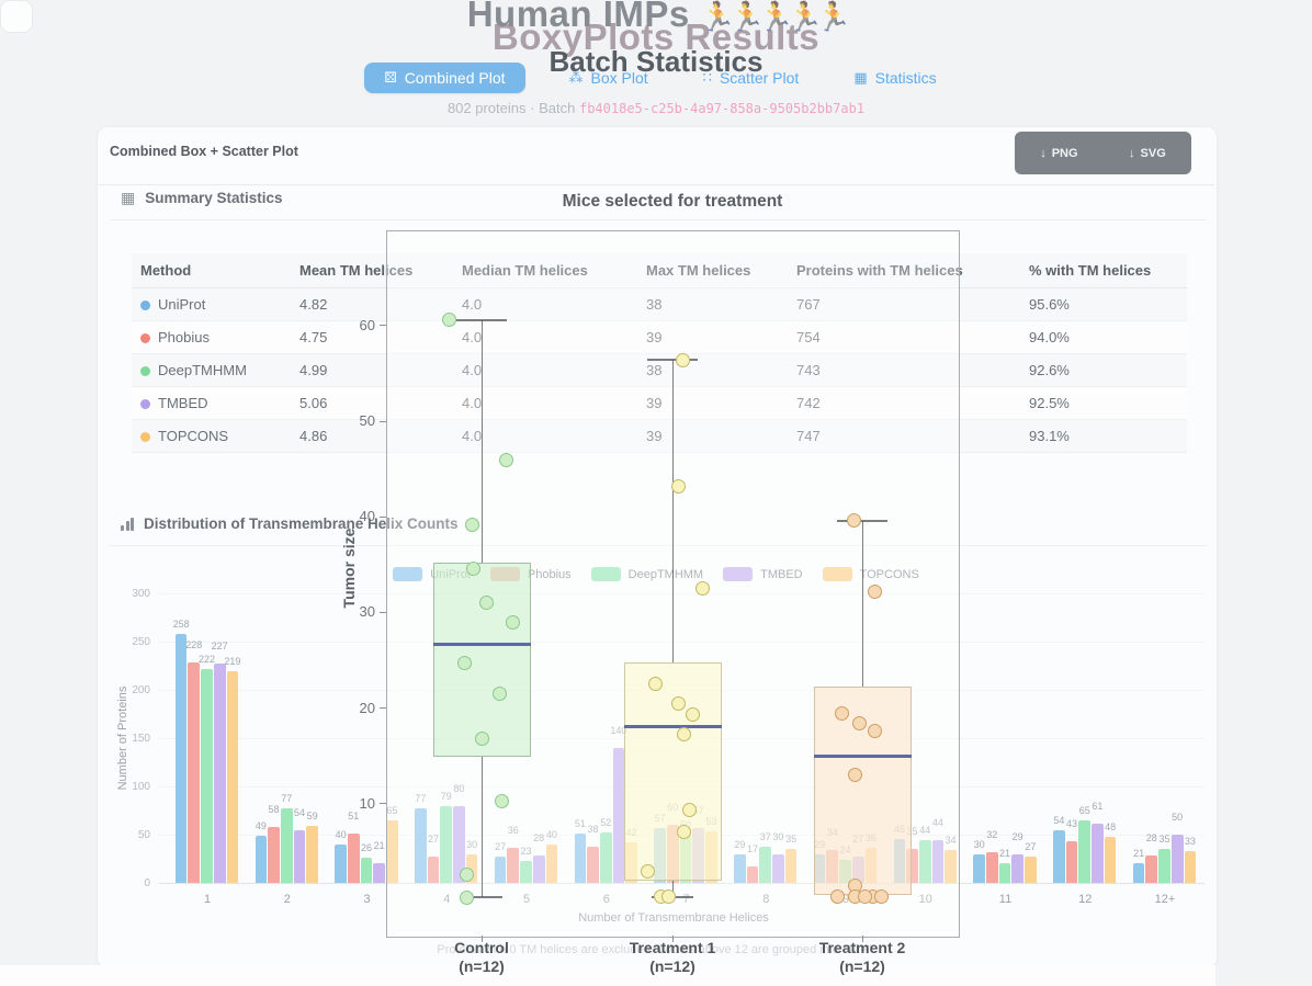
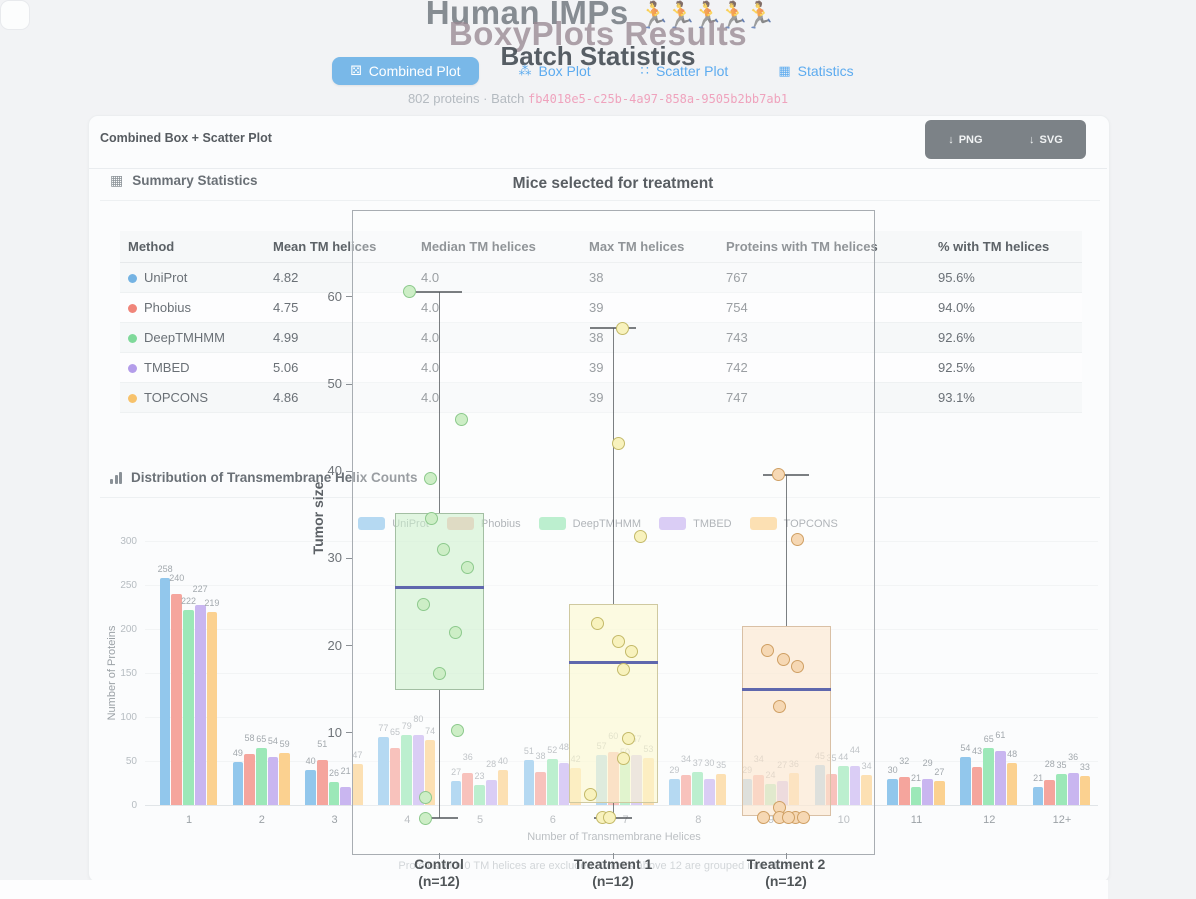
Distribution of Transmembrane Helix Counts/Phobius/1: 228 -> 240
Distribution of Transmembrane Helix Counts/DeepTMHMM/2: 77 -> 65
Distribution of Transmembrane Helix Counts/TOPCONS/3: 65 -> 47
Distribution of Transmembrane Helix Counts/Phobius/4: 27 -> 65
Distribution of Transmembrane Helix Counts/TOPCONS/4: 30 -> 74
Distribution of Transmembrane Helix Counts/TMBED/6: 140 -> 48
Distribution of Transmembrane Helix Counts/Phobius/8: 17 -> 34
Distribution of Transmembrane Helix Counts/TMBED/12+: 50 -> 36
